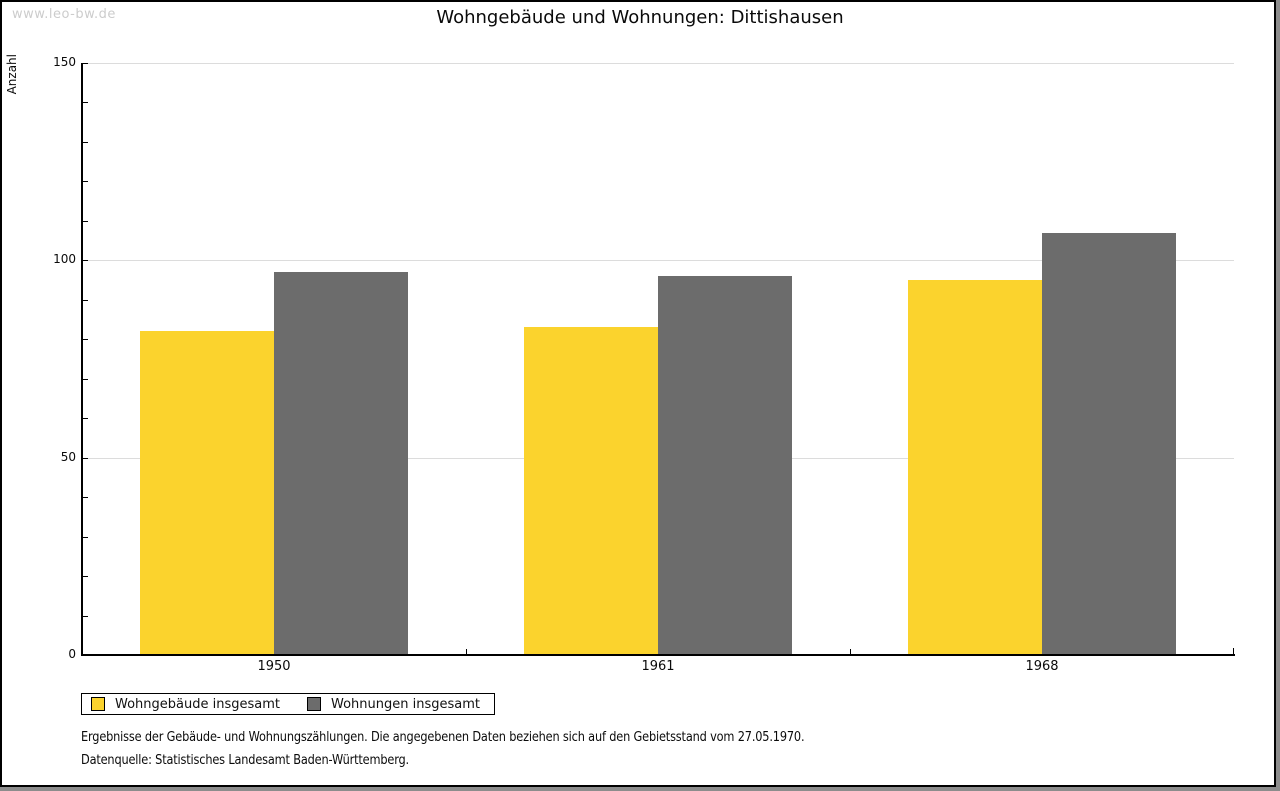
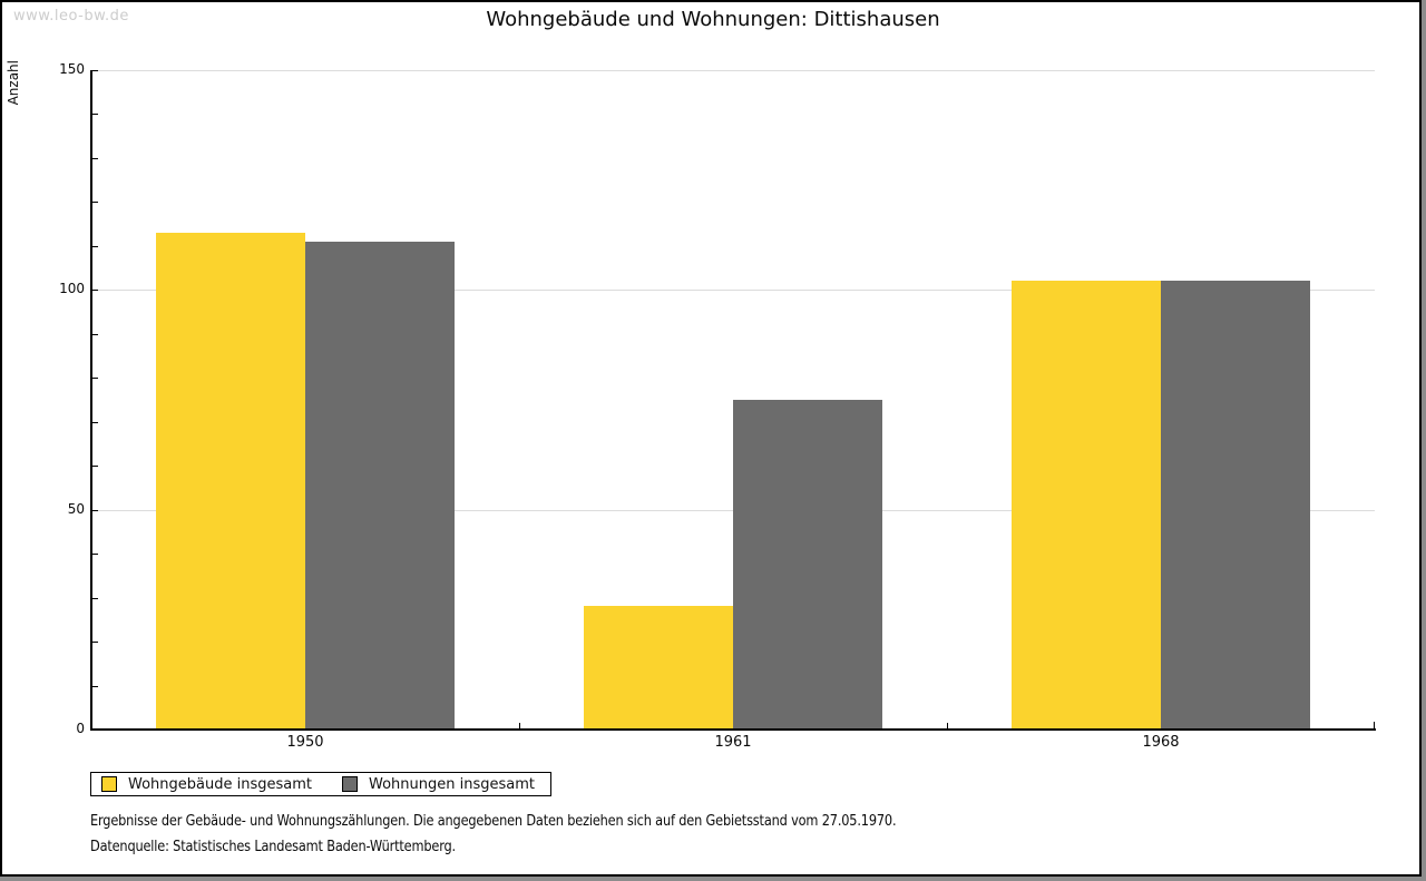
Wohngebäude insgesamt/1950: 82 -> 113
Wohnungen insgesamt/1950: 97 -> 111
Wohngebäude insgesamt/1961: 83 -> 28
Wohnungen insgesamt/1961: 96 -> 75
Wohngebäude insgesamt/1968: 95 -> 102
Wohnungen insgesamt/1968: 107 -> 102
